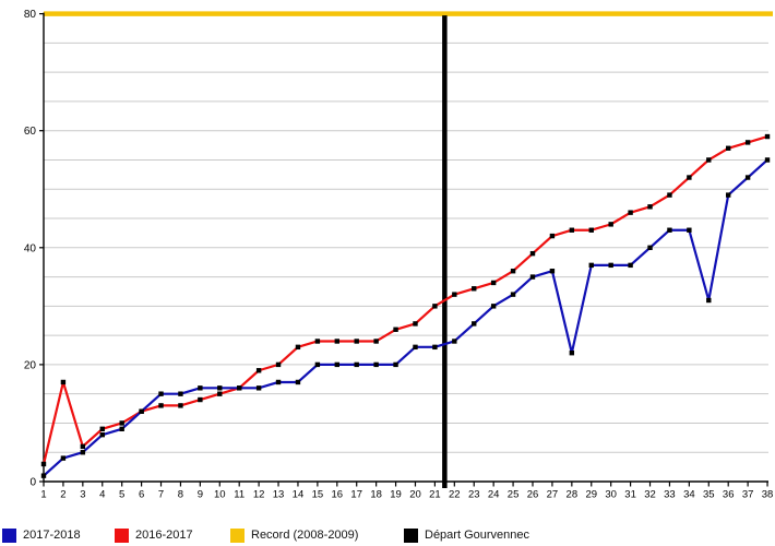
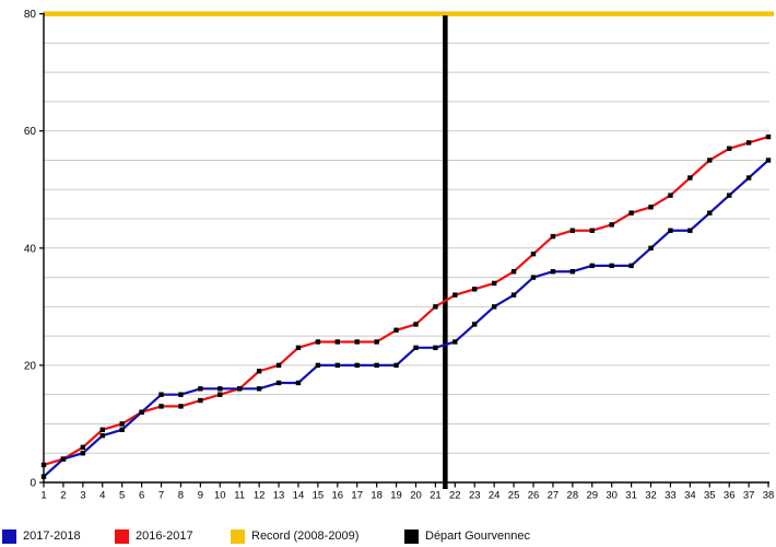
2016-2017/2: 17 -> 4
2017-2018/28: 22 -> 36
2017-2018/35: 31 -> 46
